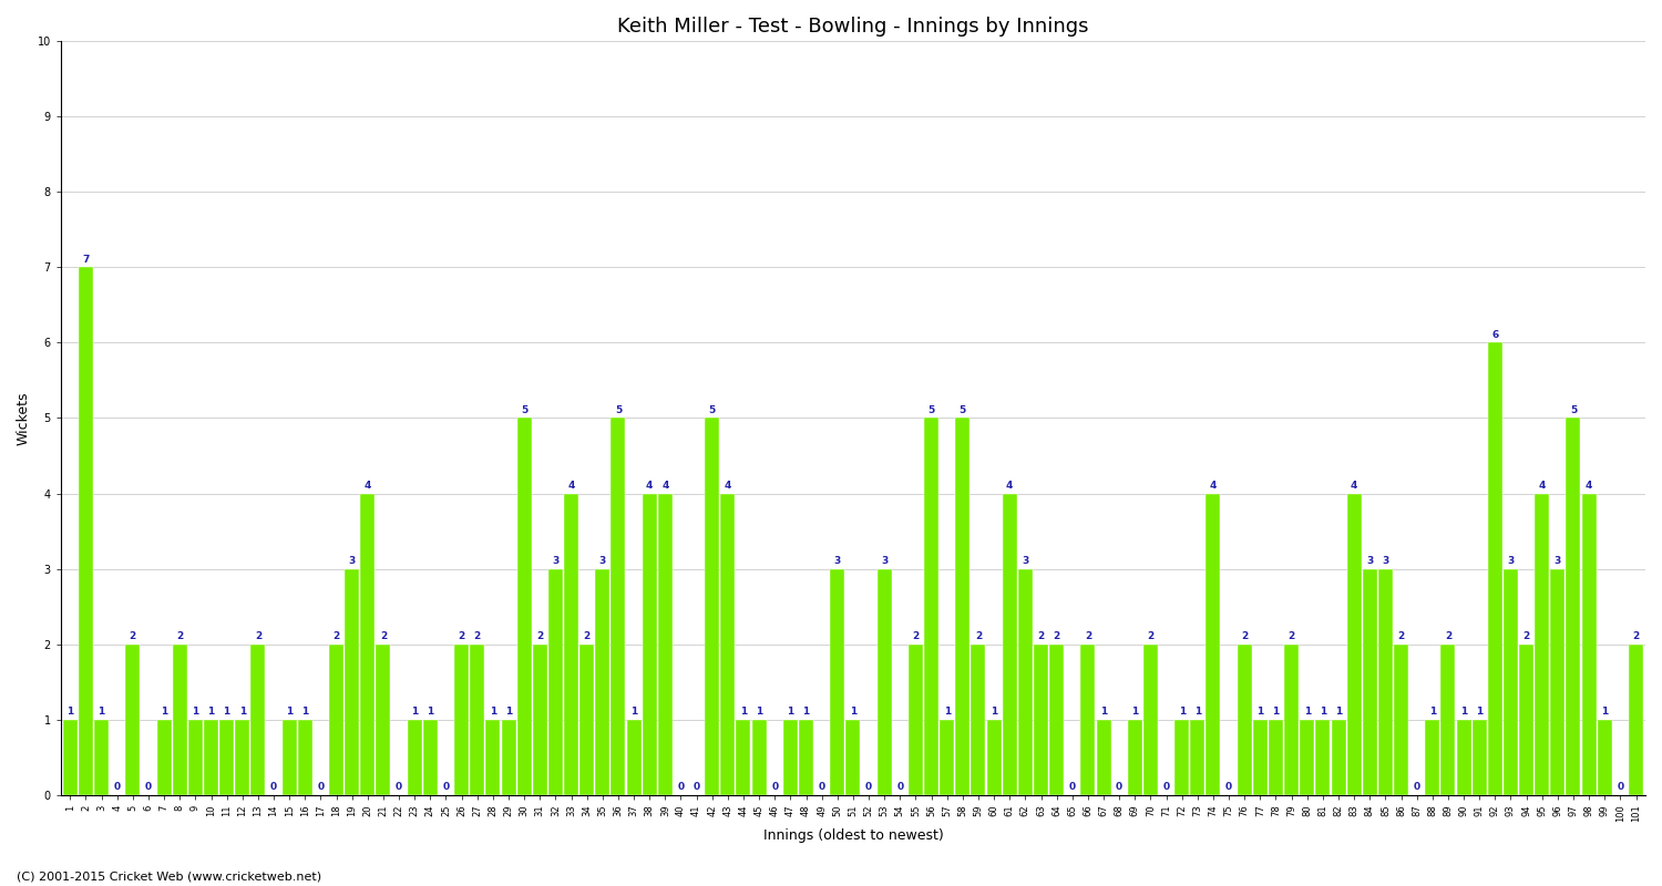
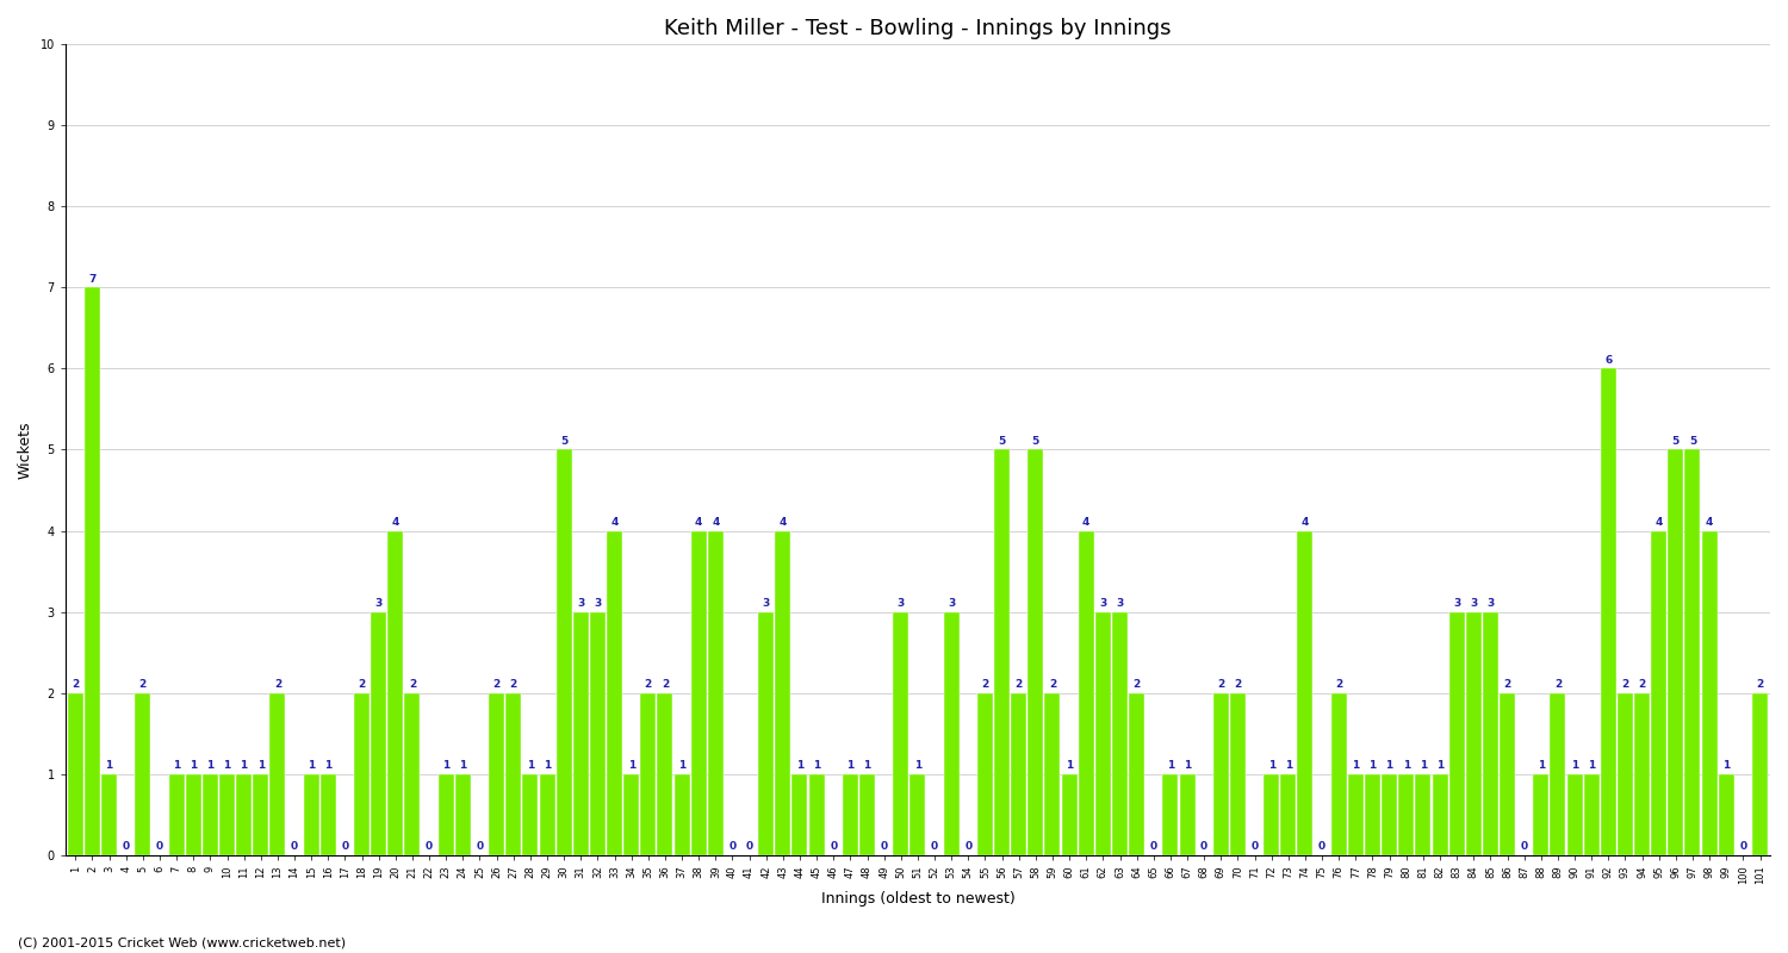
1: 1 -> 2
8: 2 -> 1
31: 2 -> 3
34: 2 -> 1
35: 3 -> 2
36: 5 -> 2
42: 5 -> 3
57: 1 -> 2
63: 2 -> 3
66: 2 -> 1
69: 1 -> 2
79: 2 -> 1
83: 4 -> 3
93: 3 -> 2
96: 3 -> 5
